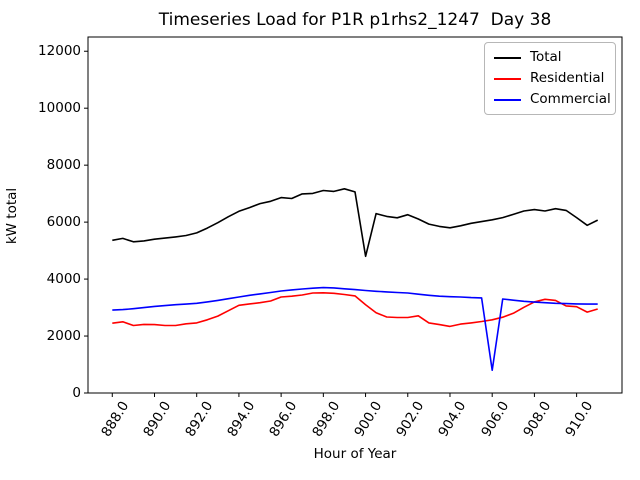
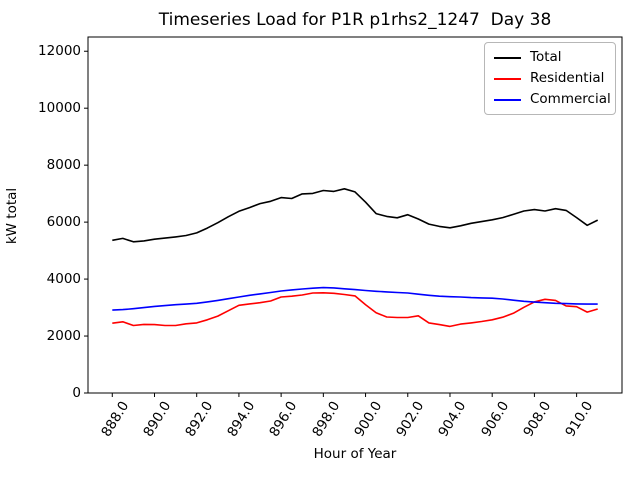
Total/900.0: 4800 -> 6700
Commercial/906.0: 800 -> 3300
